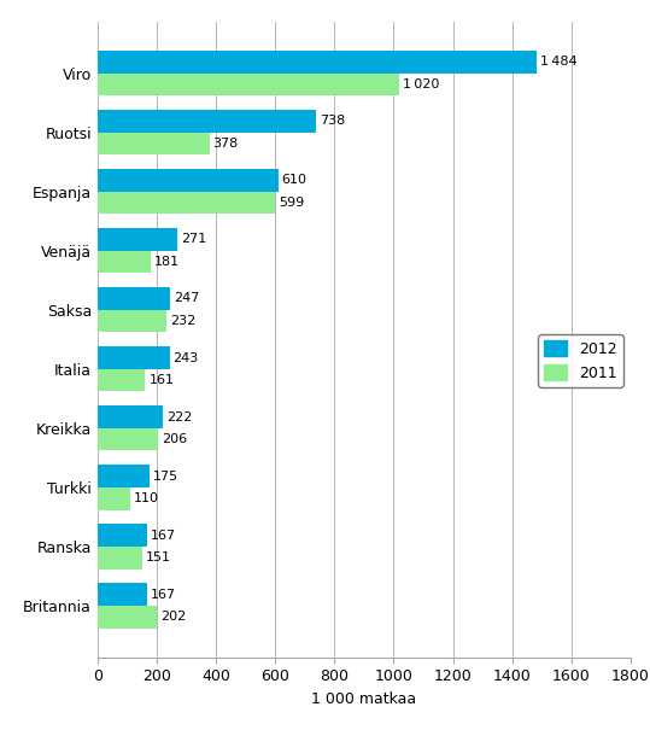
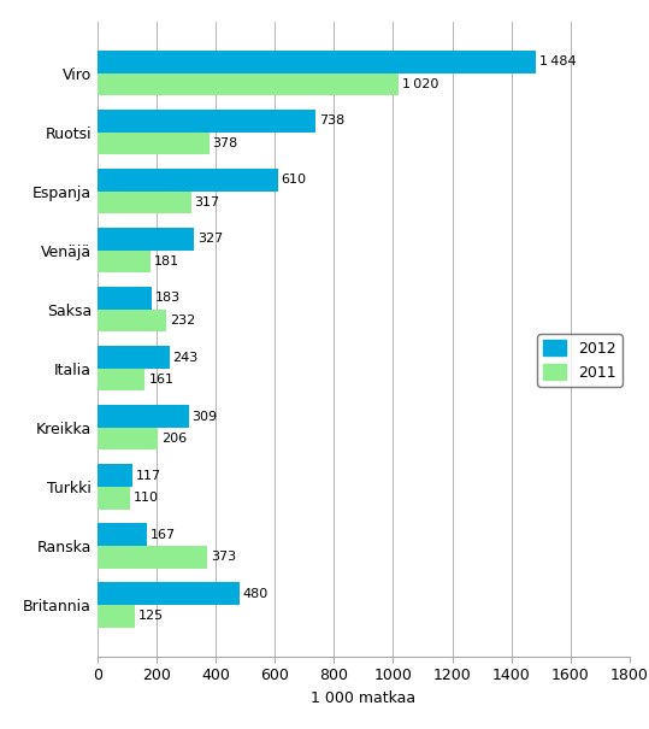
2011/Espanja: 599 -> 317
2012/Venäjä: 271 -> 327
2012/Saksa: 247 -> 183
2012/Kreikka: 222 -> 309
2012/Turkki: 175 -> 117
2011/Ranska: 151 -> 373
2012/Britannia: 167 -> 480
2011/Britannia: 202 -> 125
